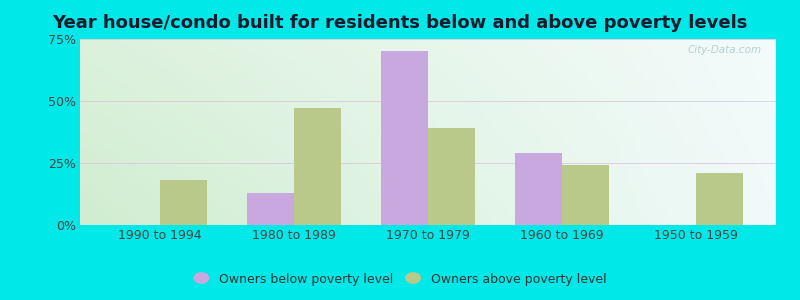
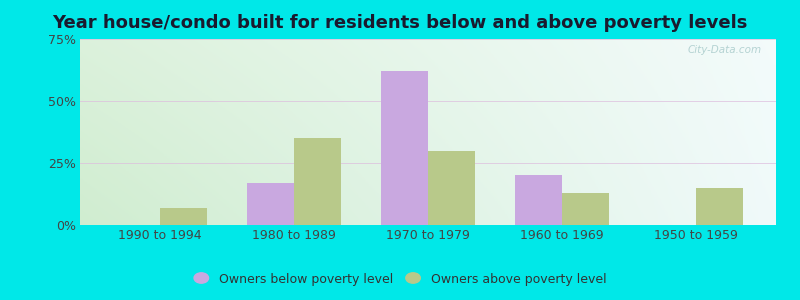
Owners above poverty level/1990 to 1994: 18% -> 7%
Owners below poverty level/1980 to 1989: 13% -> 17%
Owners above poverty level/1980 to 1989: 47% -> 35%
Owners below poverty level/1970 to 1979: 70% -> 62%
Owners above poverty level/1970 to 1979: 39% -> 30%
Owners below poverty level/1960 to 1969: 29% -> 20%
Owners above poverty level/1960 to 1969: 24% -> 13%
Owners above poverty level/1950 to 1959: 21% -> 15%
